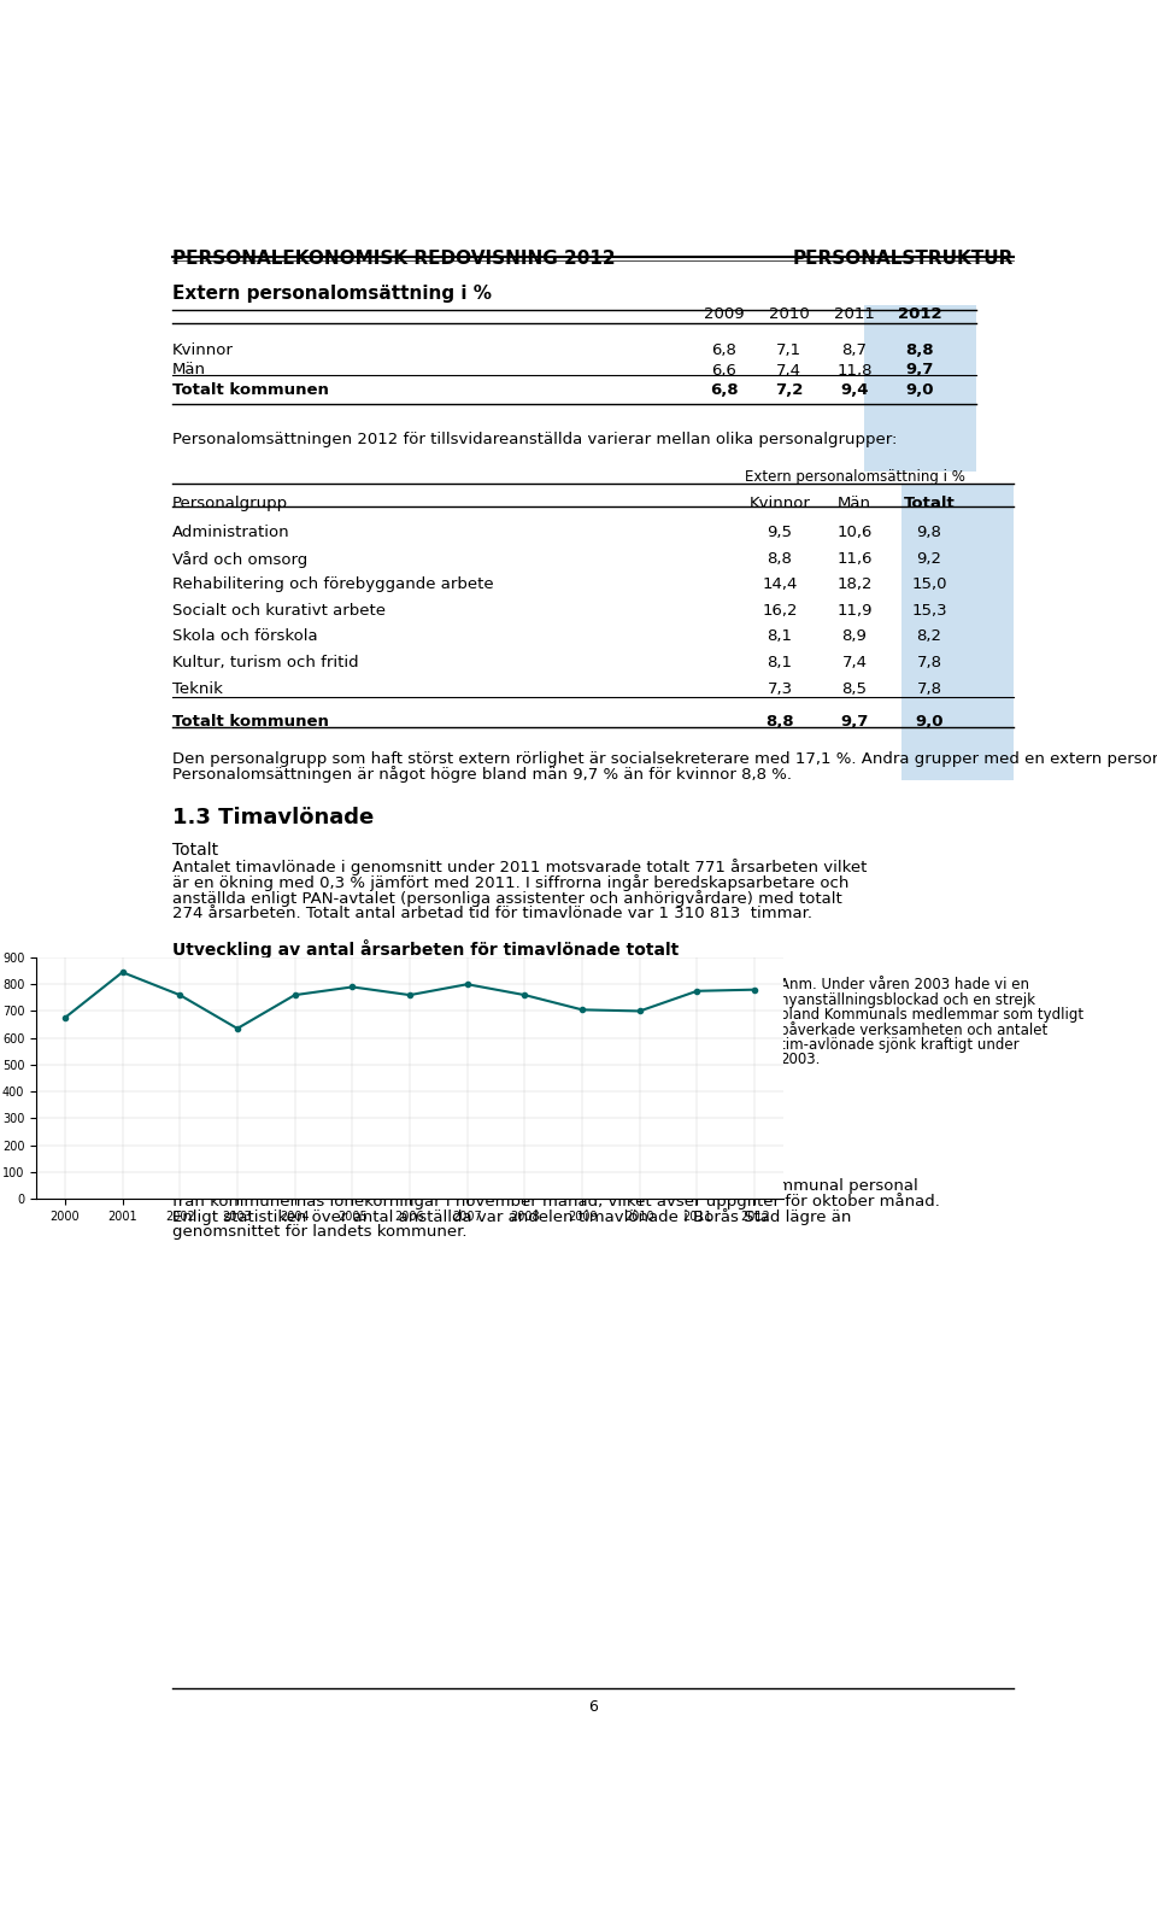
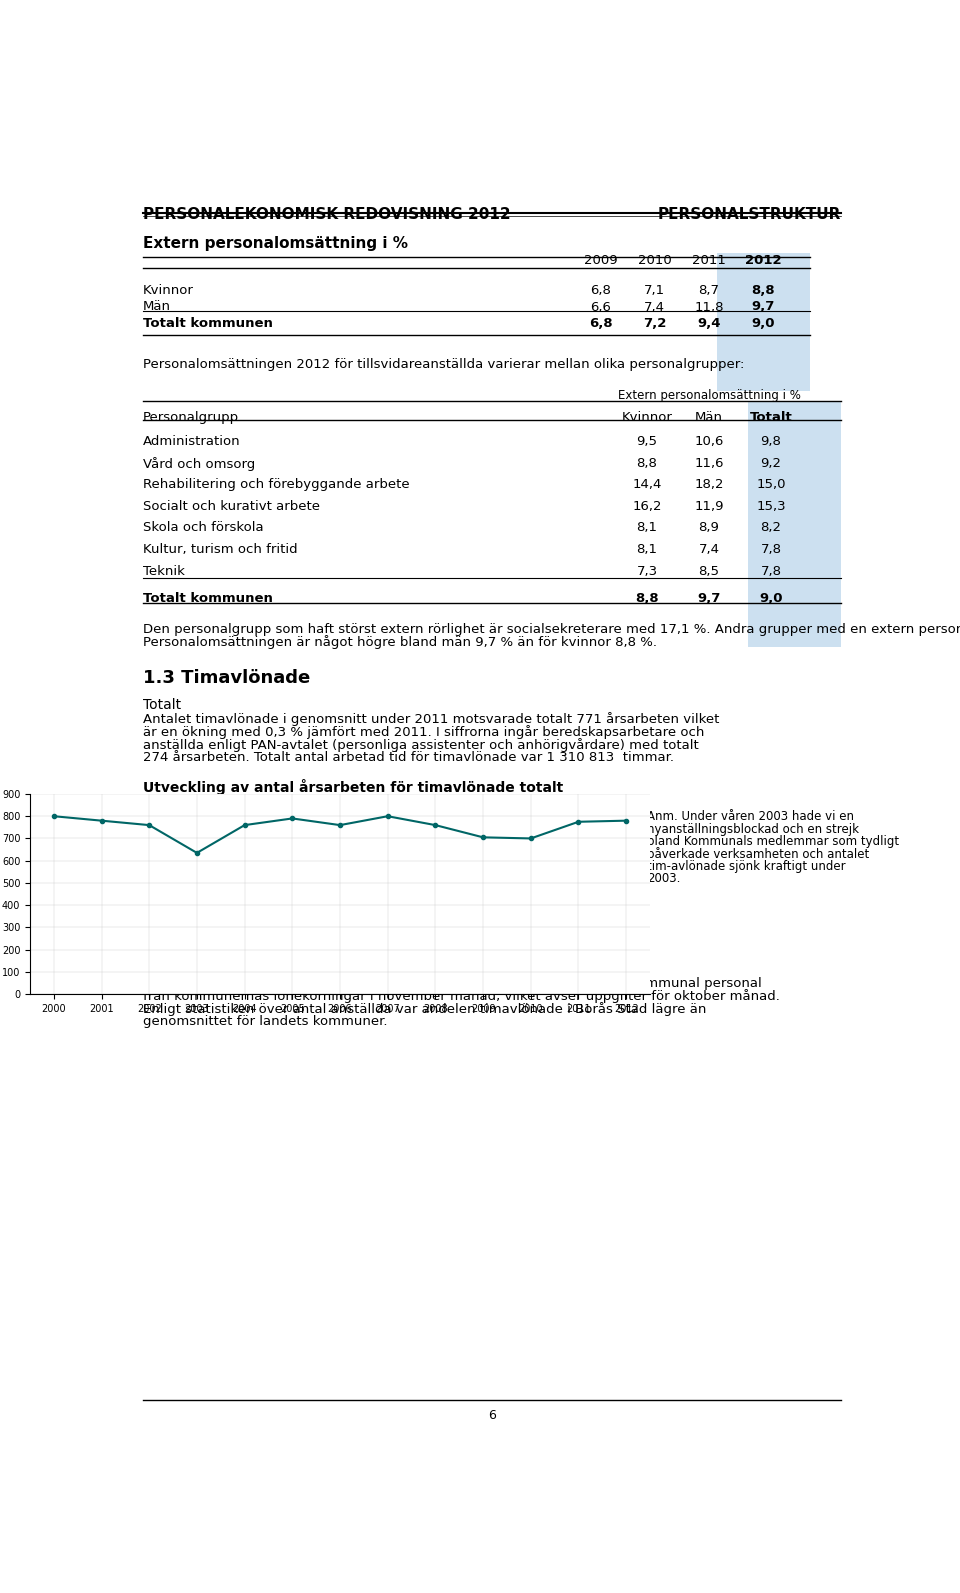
2000: 675 -> 800
2001: 845 -> 780
